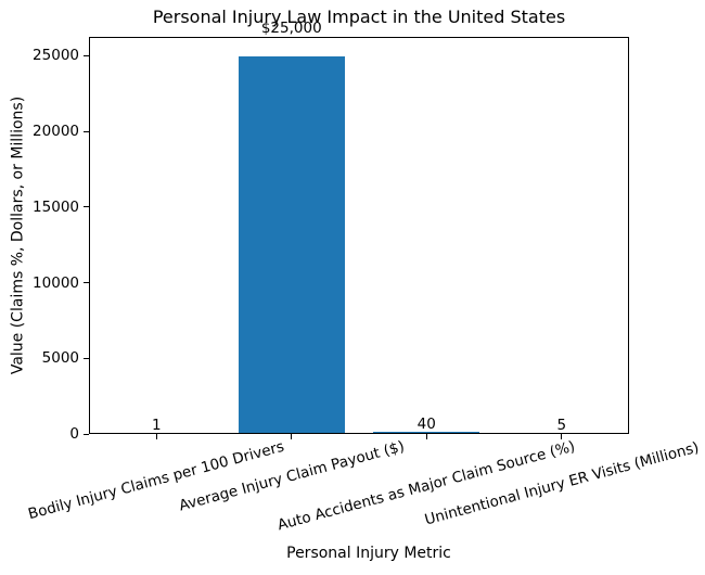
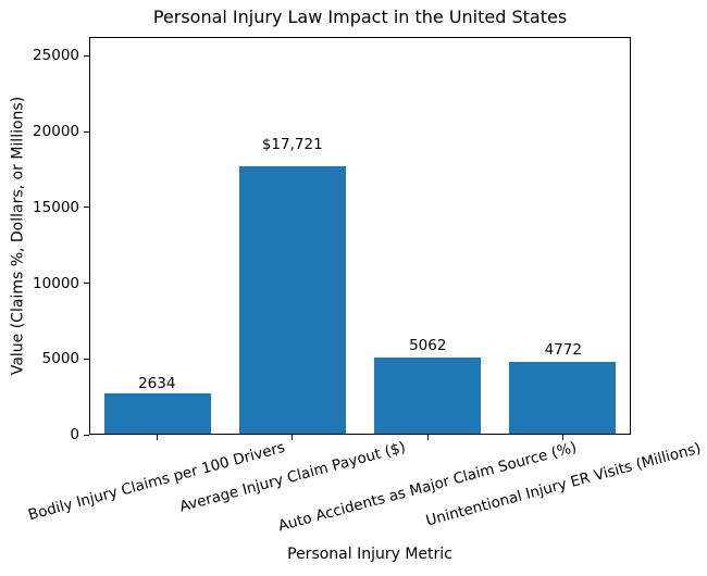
Bodily Injury Claims per 100 Drivers: 1 -> 2634
Average Injury Claim Payout ($): $25,000 -> $17,721
Auto Accidents as Major Claim Source (%): 40 -> 5062
Unintentional Injury ER Visits (Millions): 5 -> 4772
